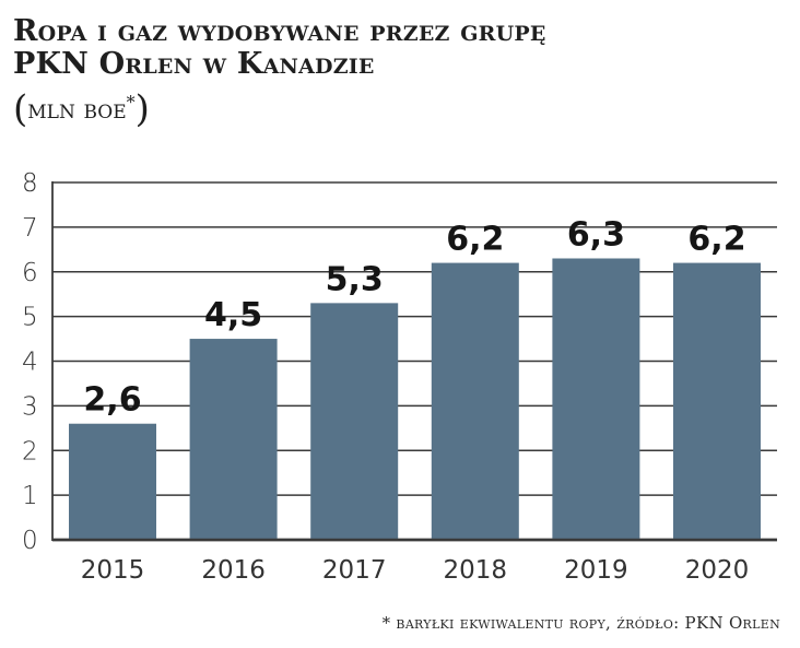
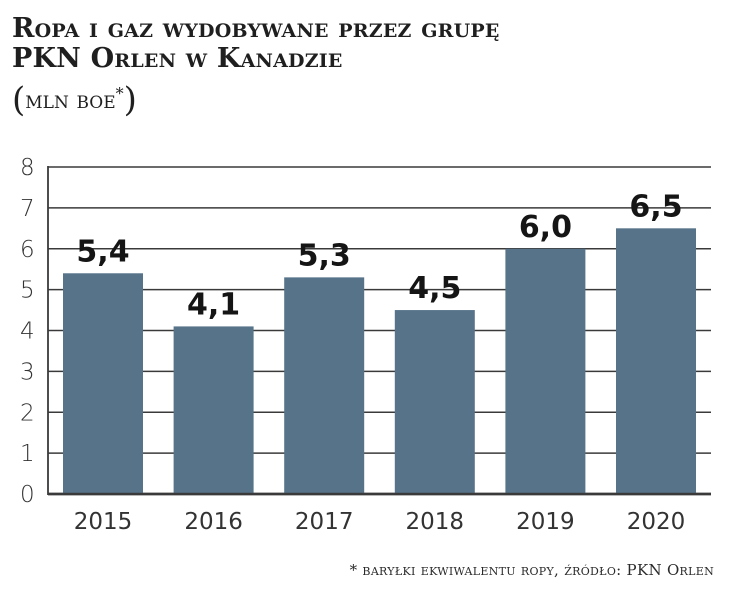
2015: 2,6 -> 5,4
2016: 4,5 -> 4,1
2018: 6,2 -> 4,5
2019: 6,3 -> 6,0
2020: 6,2 -> 6,5
